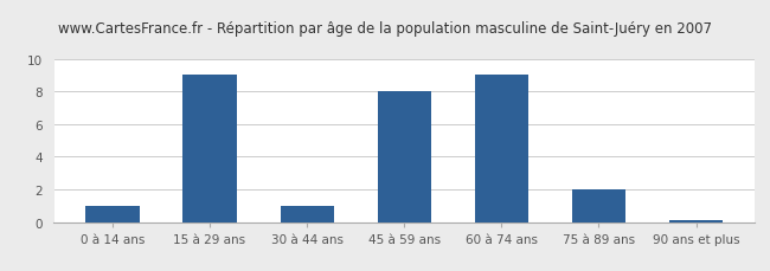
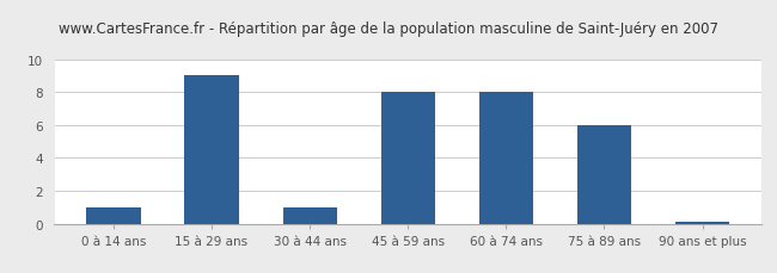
60 à 74 ans: 9.0 -> 8.0
75 à 89 ans: 2.0 -> 6.0
